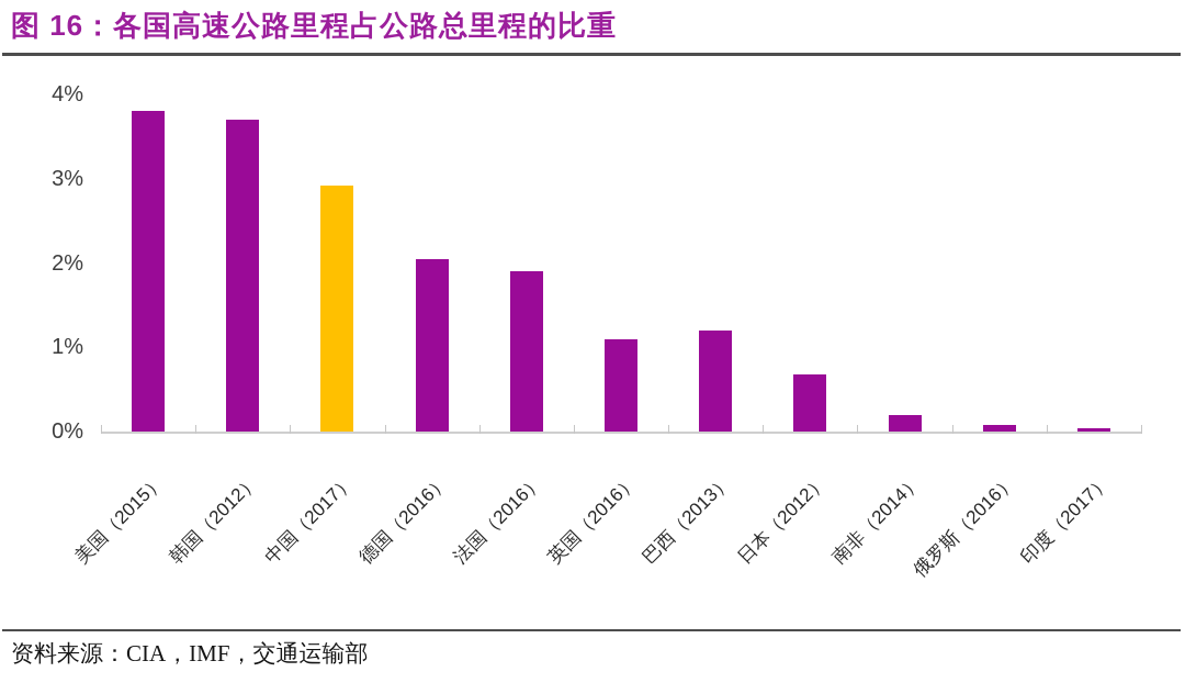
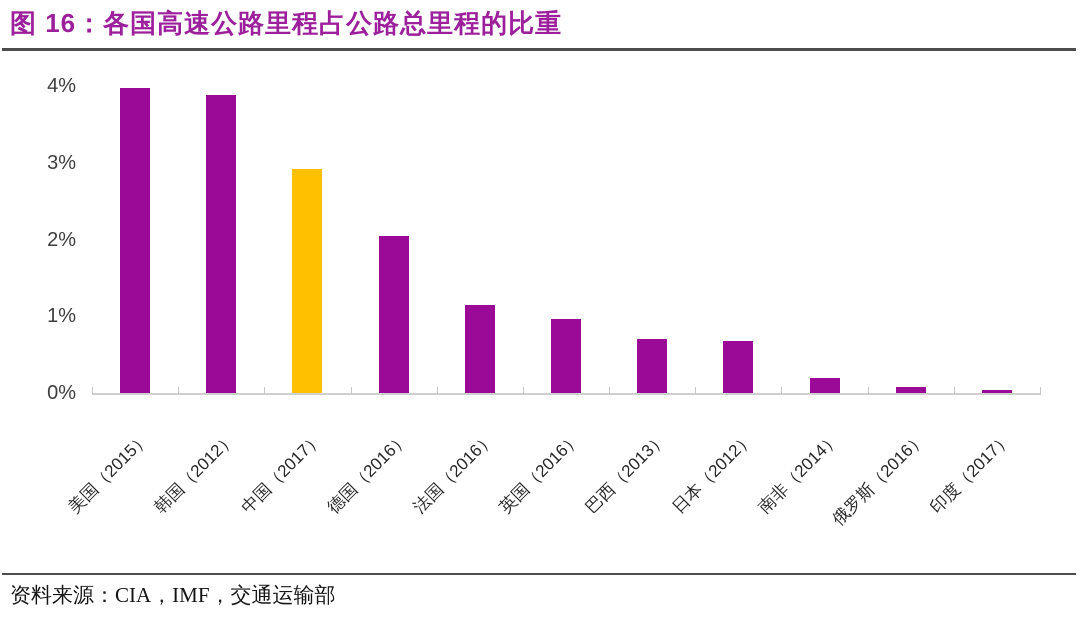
美国（2015）: 3.8% -> 4.0%
韩国（2012）: 3.7% -> 3.9%
法国（2016）: 1.9% -> 1.1%
英国（2016）: 1.1% -> 1.0%
巴西（2013）: 1.2% -> 0.7%
